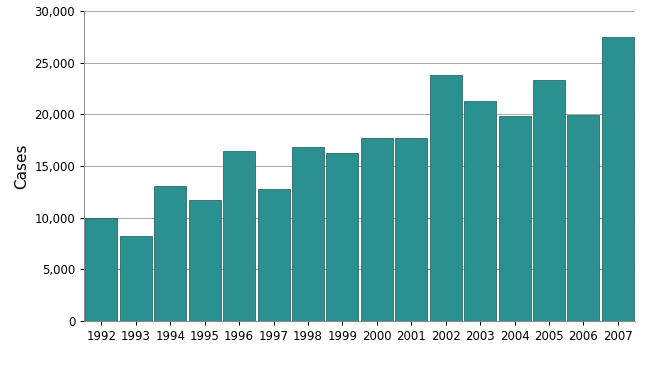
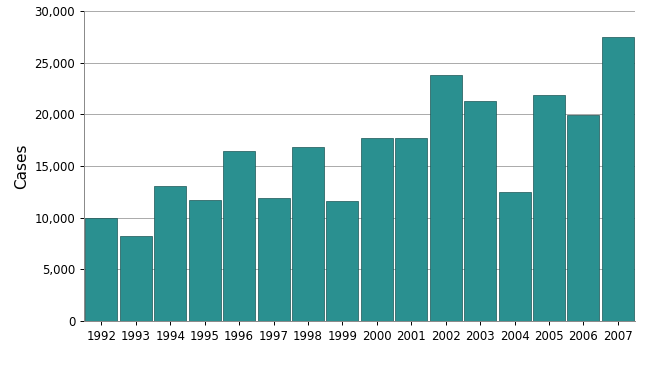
1997: 12,800 -> 11,900
1999: 16,300 -> 11,600
2004: 19,800 -> 12,500
2005: 23,300 -> 21,900
